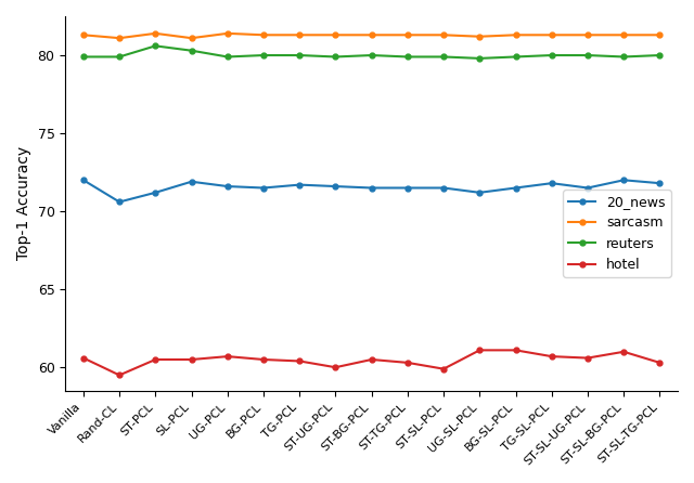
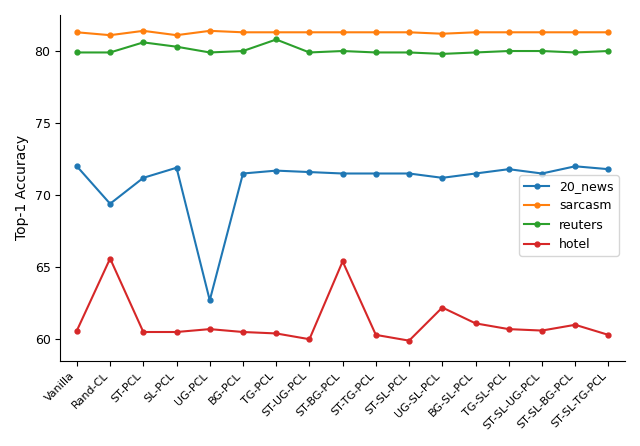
20_news/Rand-CL: 70.6 -> 69.4
hotel/Rand-CL: 59.5 -> 65.6
20_news/UG-PCL: 71.6 -> 62.7
reuters/TG-PCL: 80.0 -> 80.8
hotel/ST-BG-PCL: 60.5 -> 65.4
hotel/UG-SL-PCL: 61.1 -> 62.2
